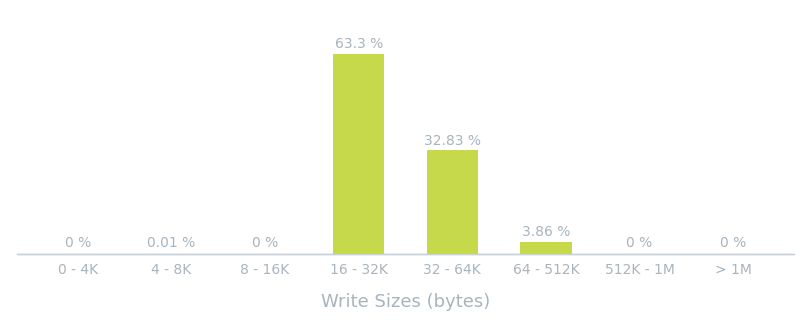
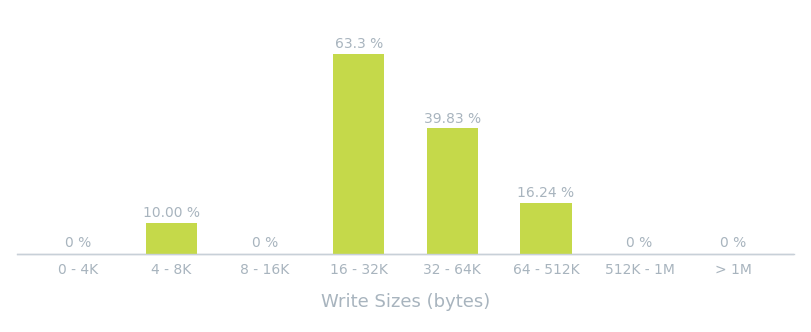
4 - 8K: 0.01 -> 10.00
32 - 64K: 32.83 -> 39.83
64 - 512K: 3.86 -> 16.24
